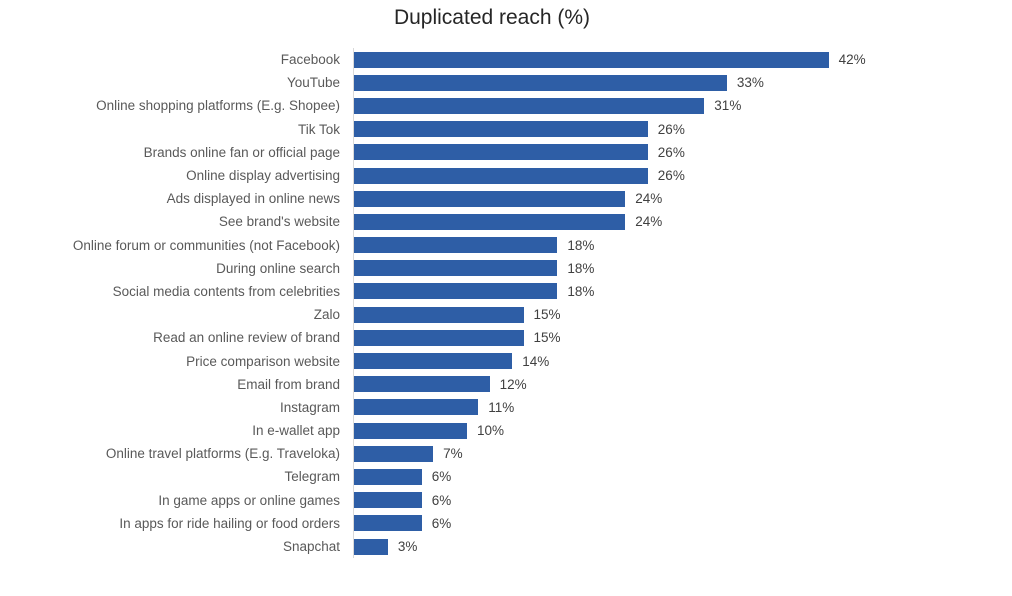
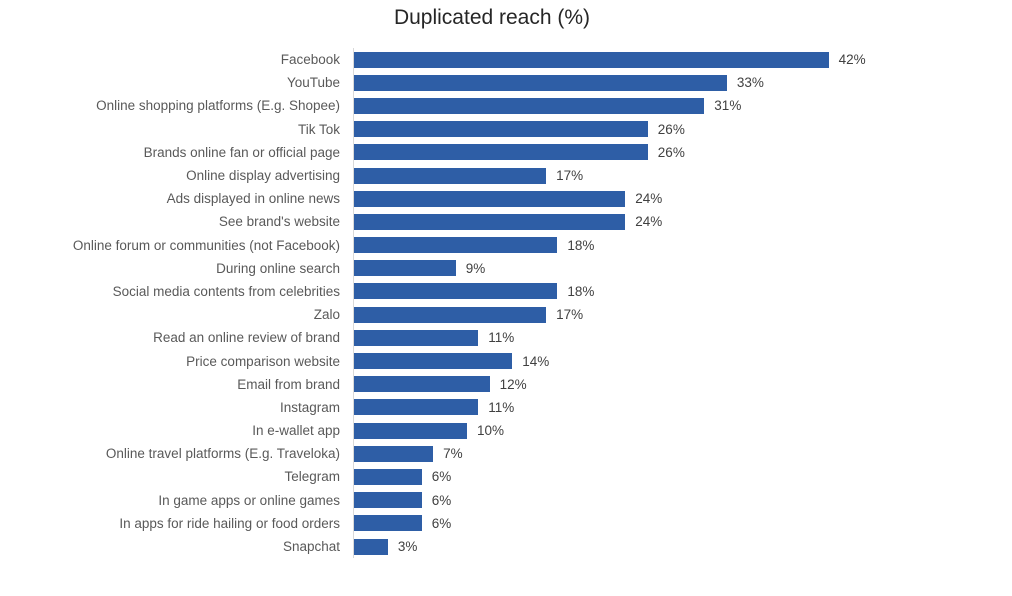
Online display advertising: 26% -> 17%
During online search: 18% -> 9%
Zalo: 15% -> 17%
Read an online review of brand: 15% -> 11%
